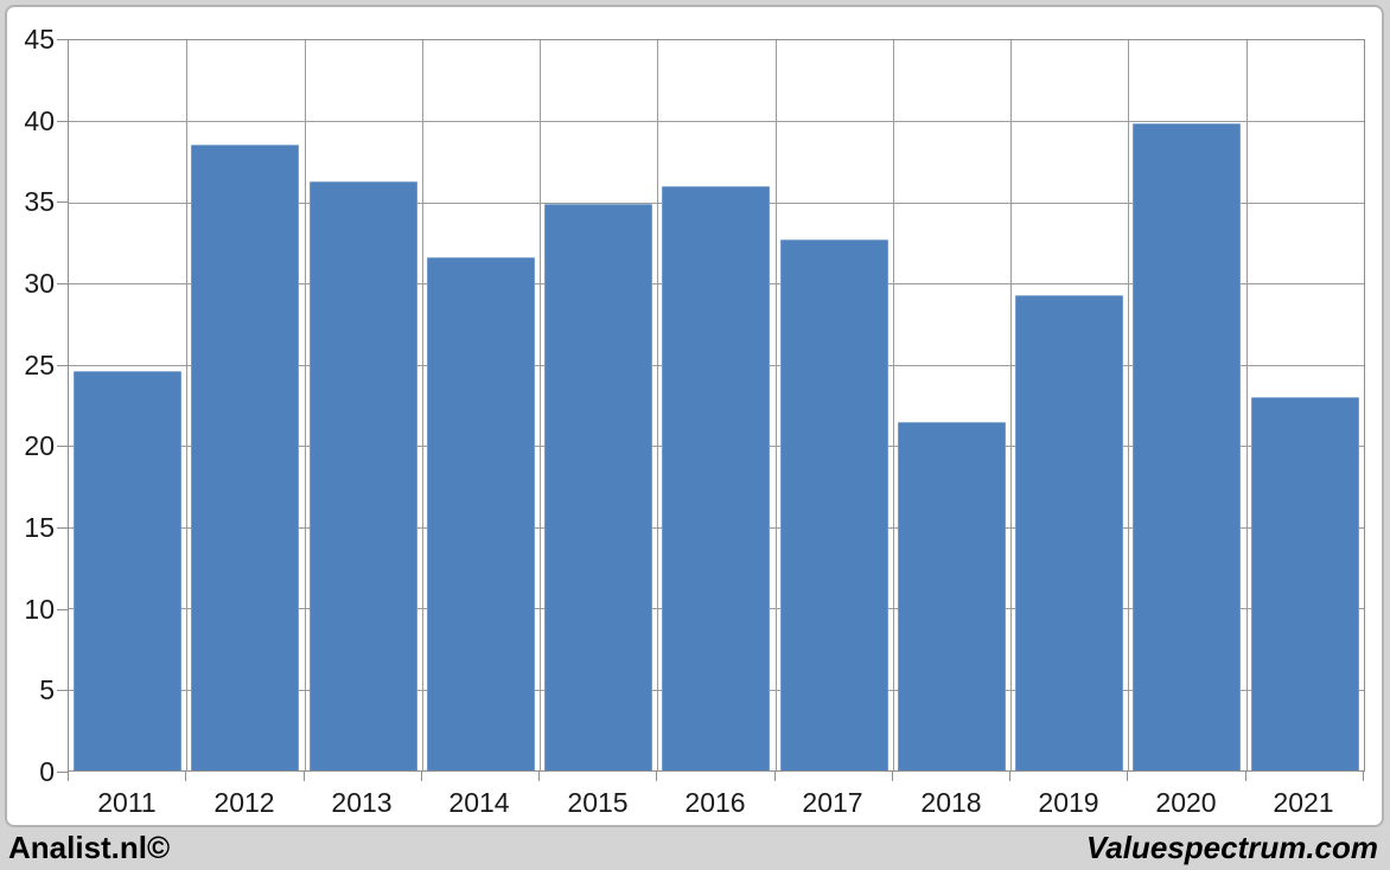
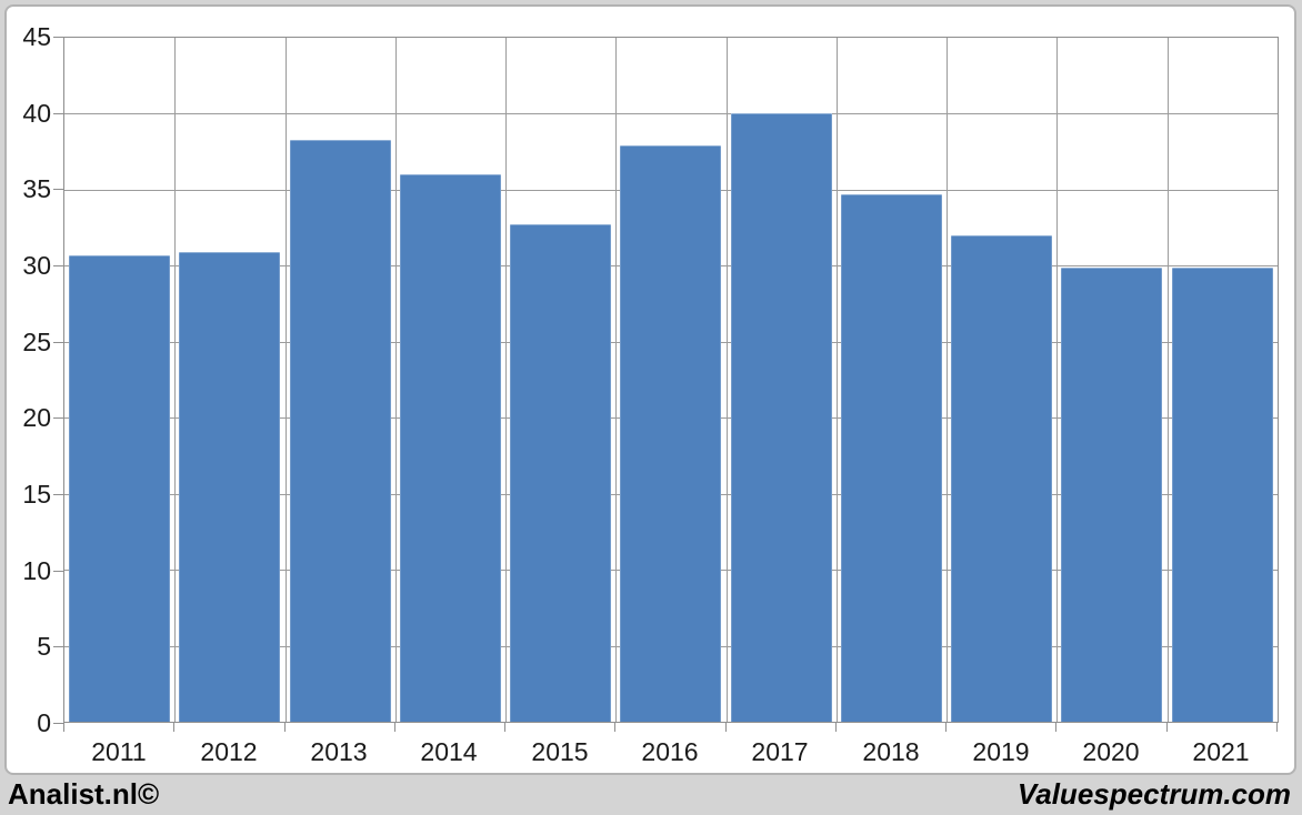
2011: 24.6 -> 30.7
2012: 38.6 -> 30.9
2013: 36.3 -> 38.3
2014: 31.6 -> 36.0
2015: 34.9 -> 32.7
2016: 36.0 -> 37.9
2017: 32.7 -> 40.0
2018: 21.5 -> 34.7
2019: 29.3 -> 32.0
2020: 39.9 -> 29.9
2021: 23.0 -> 29.9
